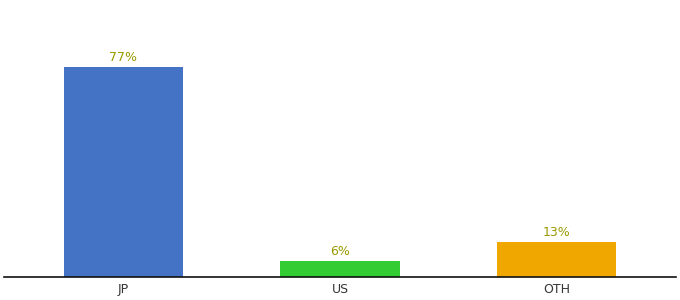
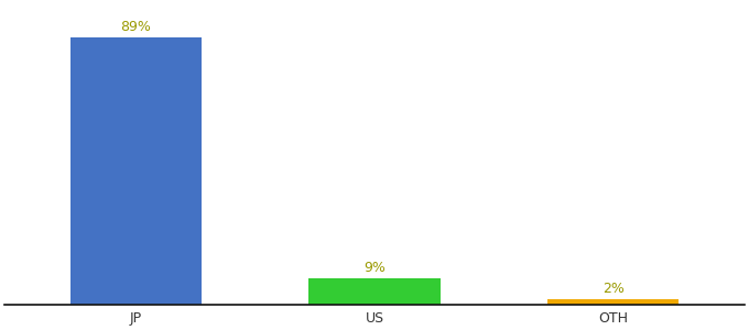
JP: 77% -> 89%
US: 6% -> 9%
OTH: 13% -> 2%
